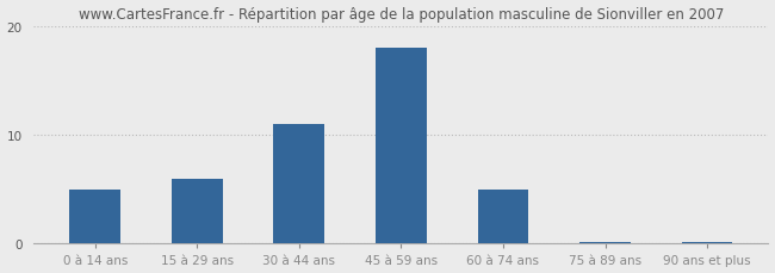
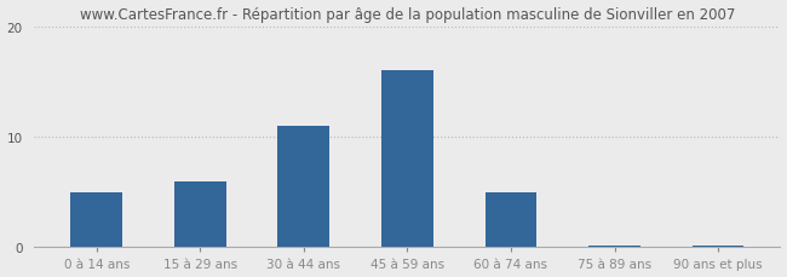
45 à 59 ans: 18.0 -> 16.0
